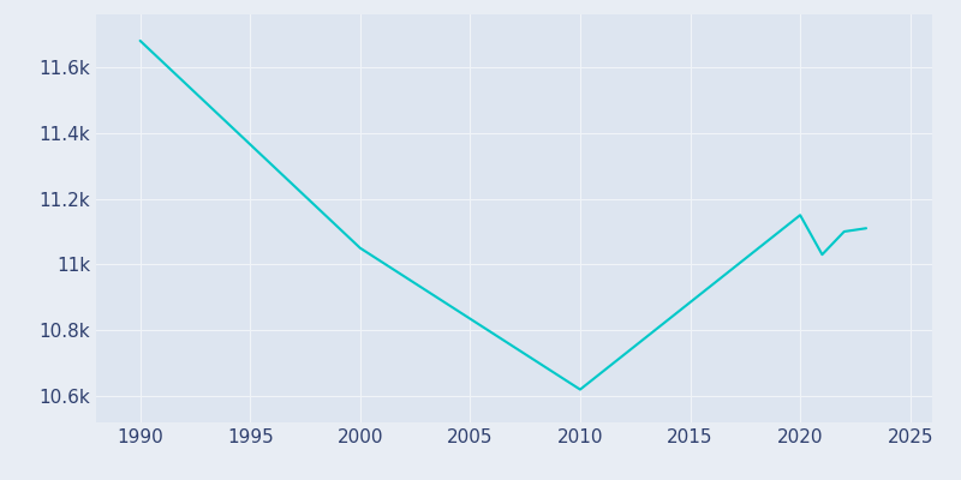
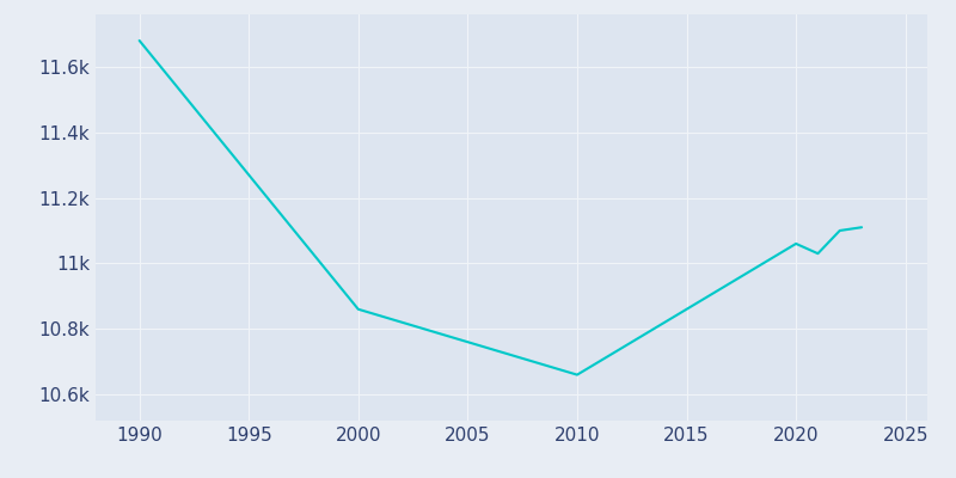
2000: 11.05k -> 10.86k
2010: 10.62k -> 10.66k
2020: 11.15k -> 11.06k
